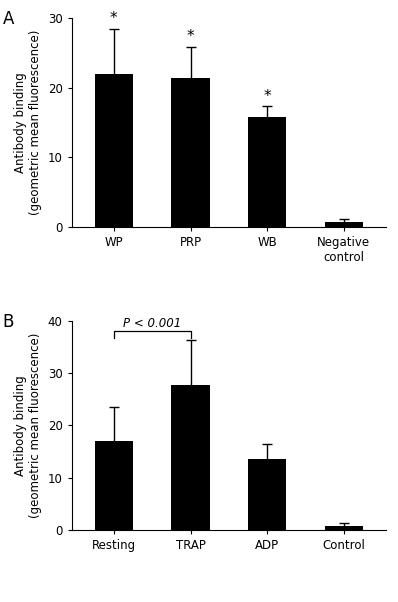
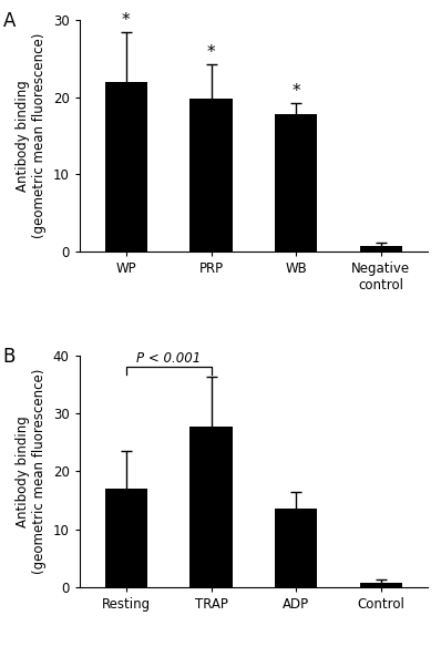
PRP: 21.4 -> 19.8
WB: 15.8 -> 17.8
